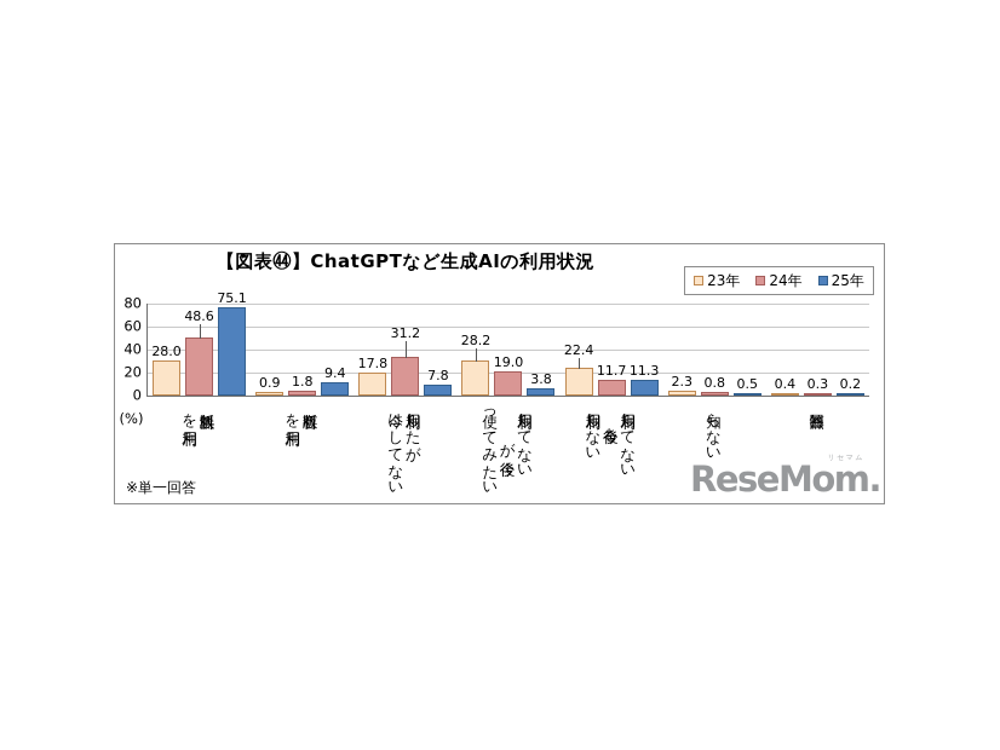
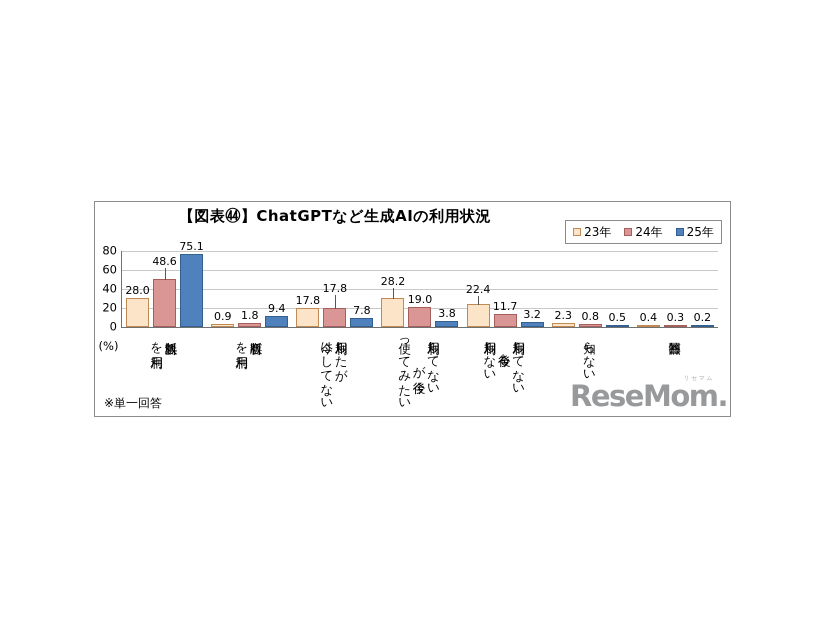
24年/利用したが今はしてない: 31.2 -> 17.8
25年/利用してない今後も利用しない: 11.3 -> 3.2
